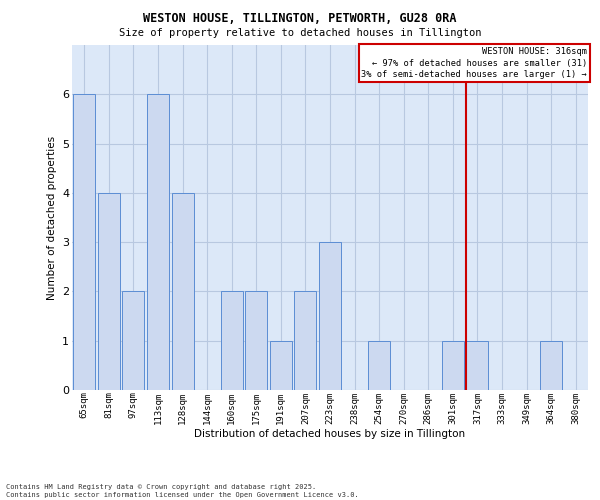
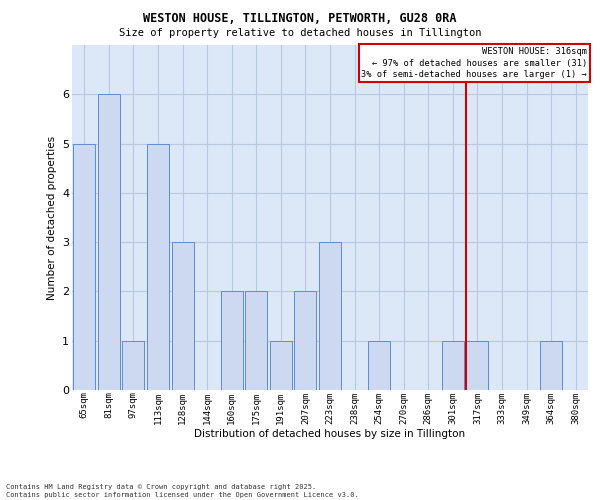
65sqm: 6 -> 5
81sqm: 4 -> 6
97sqm: 2 -> 1
113sqm: 6 -> 5
128sqm: 4 -> 3
